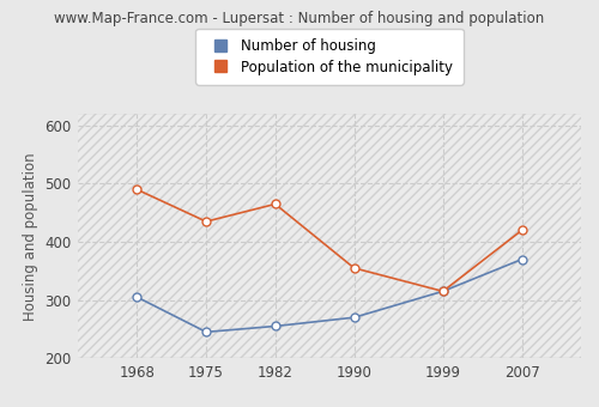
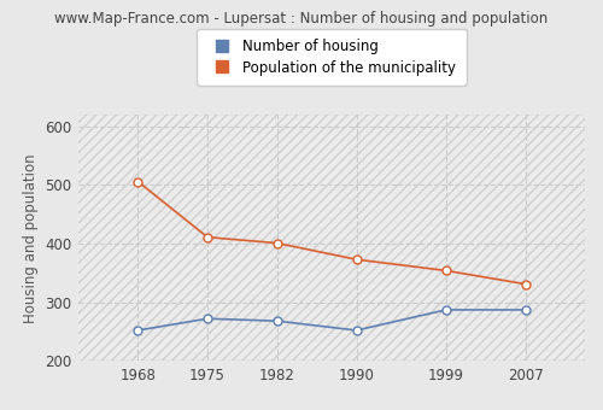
Number of housing/1968: 305 -> 252
Population of the municipality/1968: 490 -> 506
Number of housing/1975: 245 -> 272
Population of the municipality/1975: 435 -> 411
Number of housing/1982: 255 -> 268
Population of the municipality/1982: 465 -> 401
Number of housing/1990: 270 -> 252
Population of the municipality/1990: 355 -> 373
Number of housing/1999: 315 -> 287
Population of the municipality/1999: 315 -> 354
Number of housing/2007: 370 -> 287
Population of the municipality/2007: 420 -> 331
